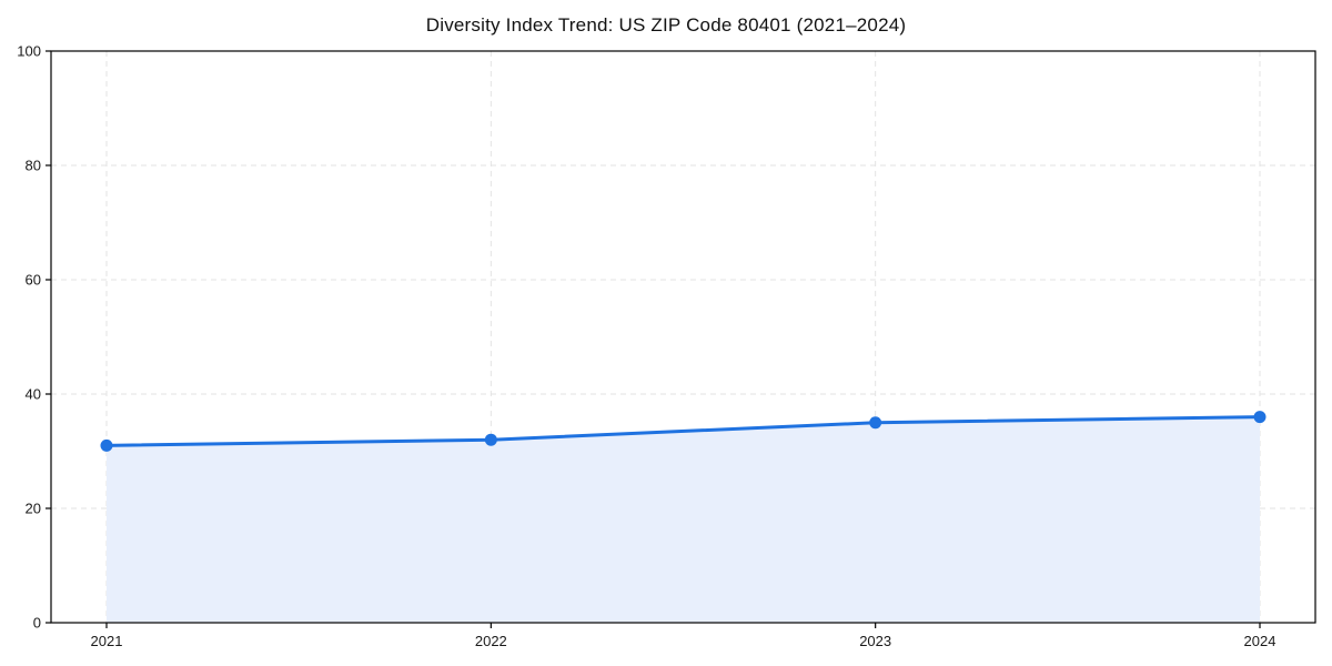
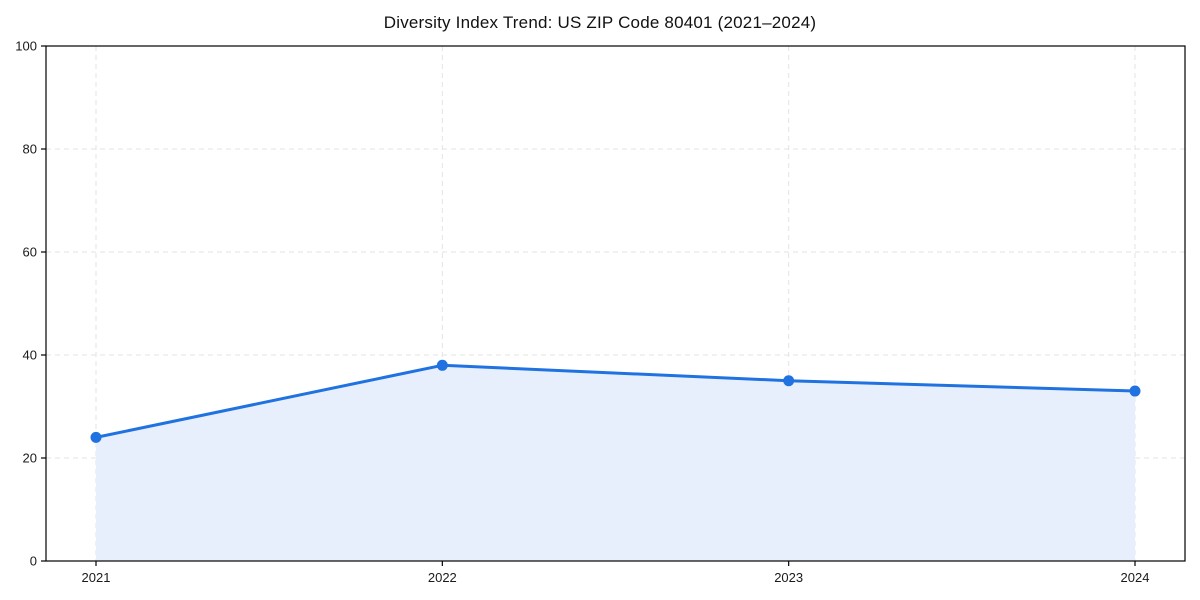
2021: 31 -> 24
2022: 32 -> 38
2024: 36 -> 33
